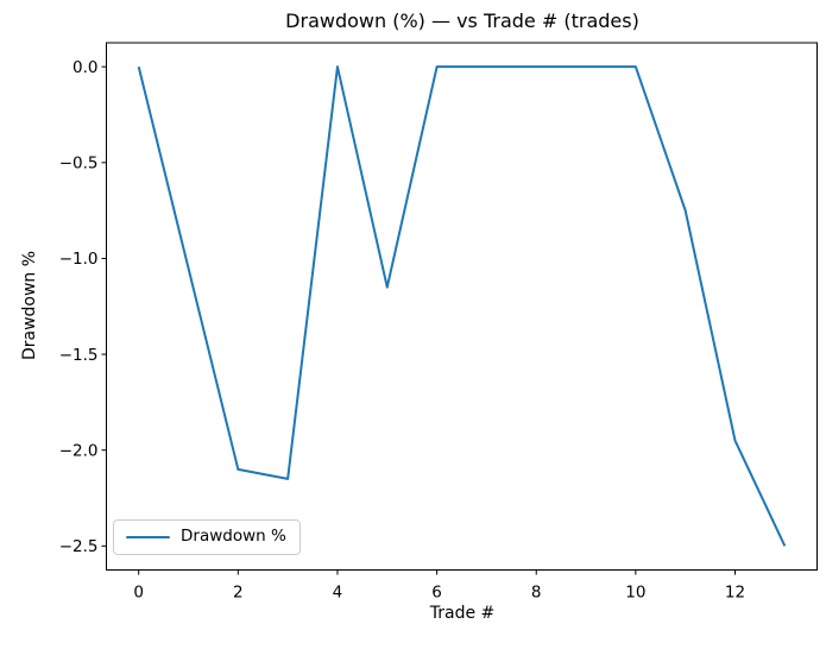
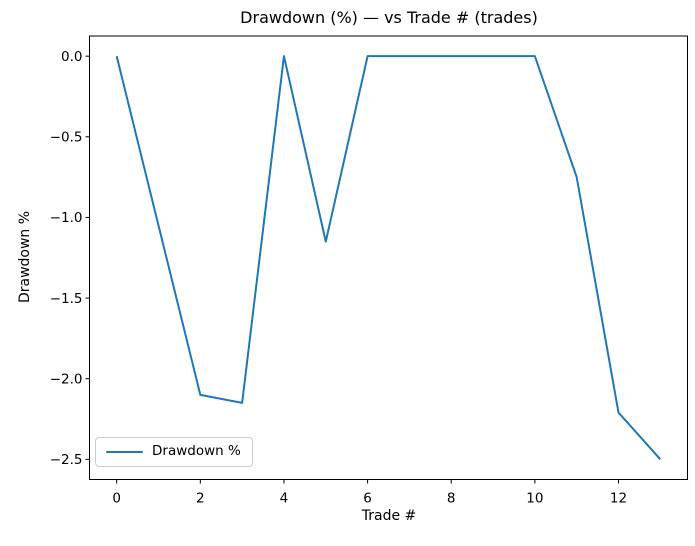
12: -1.95 -> -2.21
